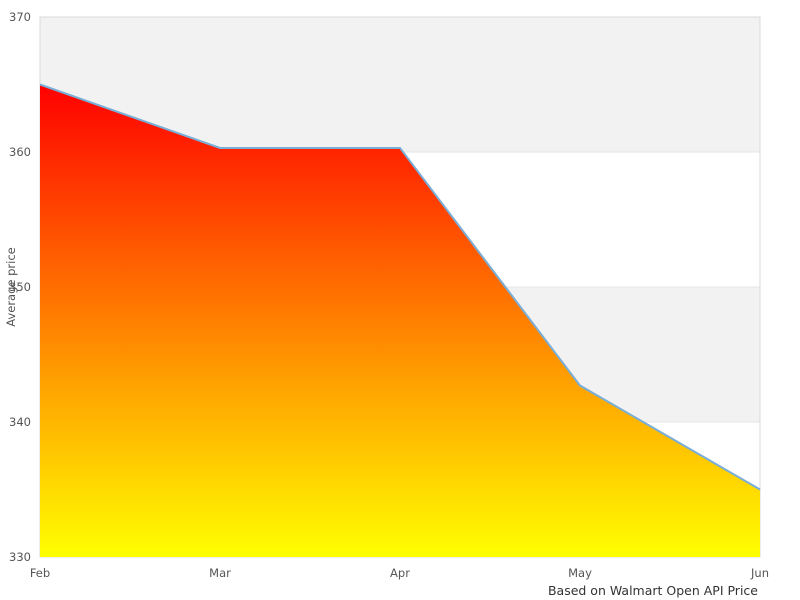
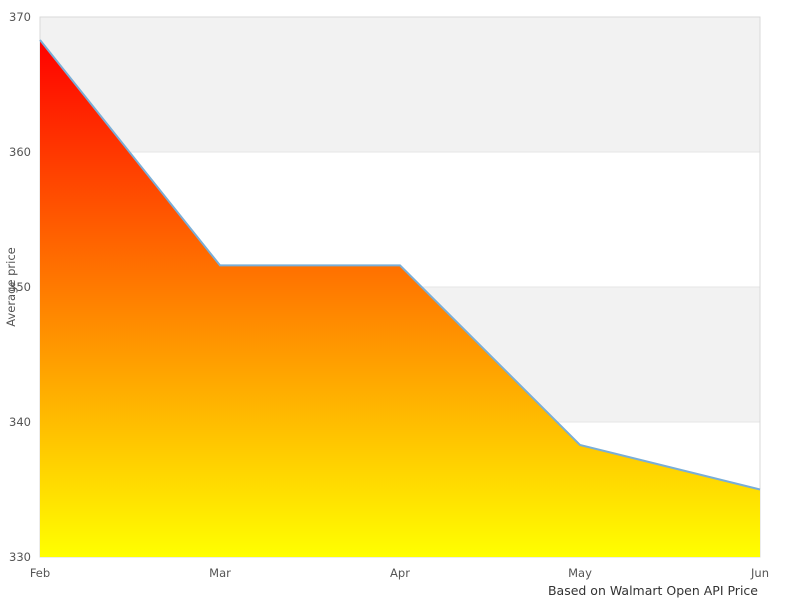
Feb: 365.0 -> 368.3
Mar: 360.3 -> 351.6
Apr: 360.3 -> 351.6
May: 342.7 -> 338.3
